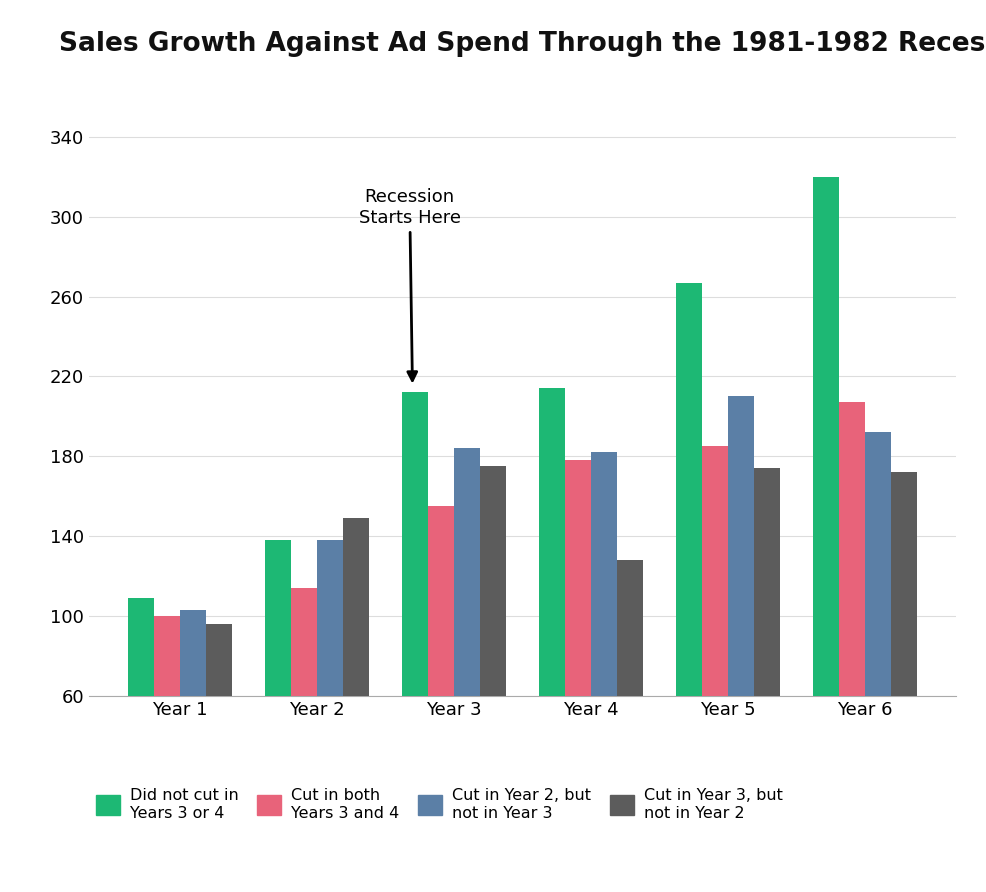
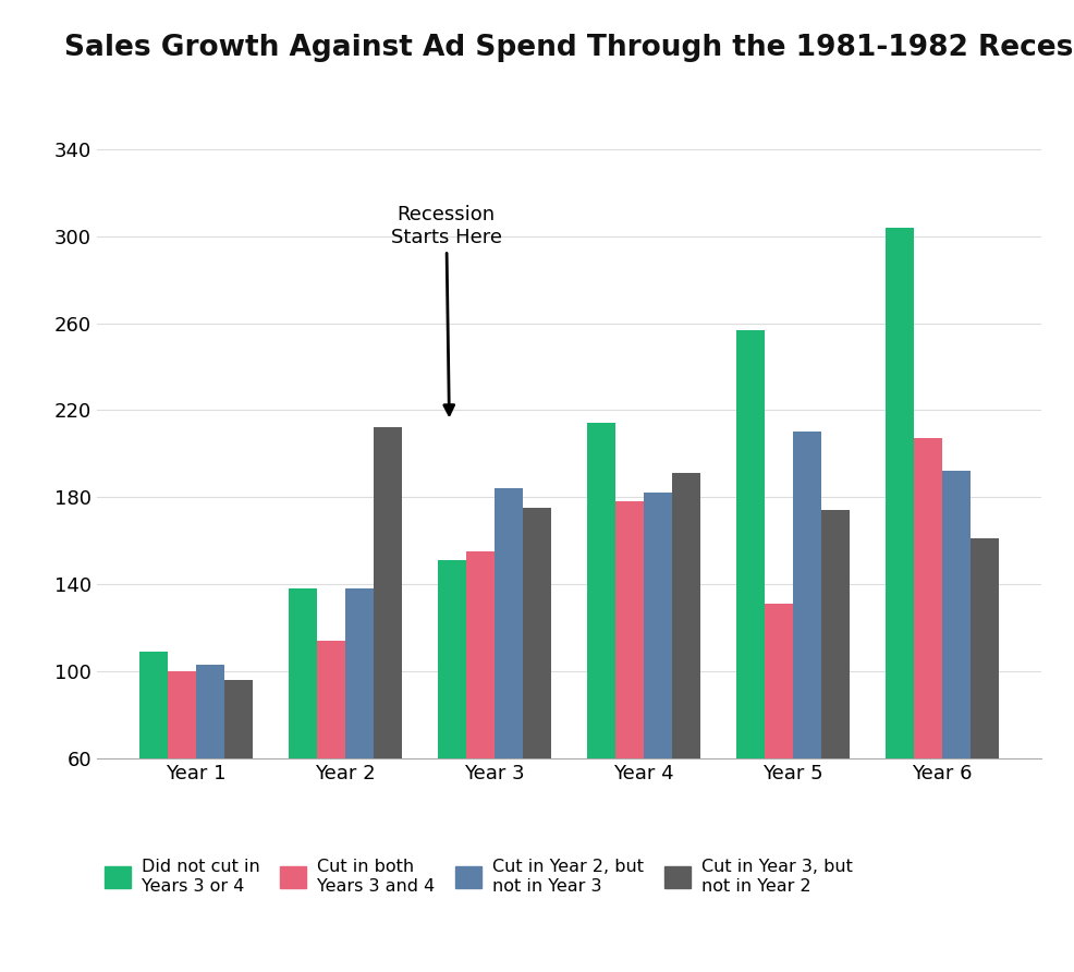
Cut in Year 3, but not in Year 2/Year 2: 149 -> 212
Did not cut in Years 3 or 4/Year 3: 212 -> 151
Cut in Year 3, but not in Year 2/Year 4: 128 -> 191
Did not cut in Years 3 or 4/Year 5: 267 -> 257
Cut in both Years 3 and 4/Year 5: 185 -> 131
Did not cut in Years 3 or 4/Year 6: 320 -> 304
Cut in Year 3, but not in Year 2/Year 6: 172 -> 161
